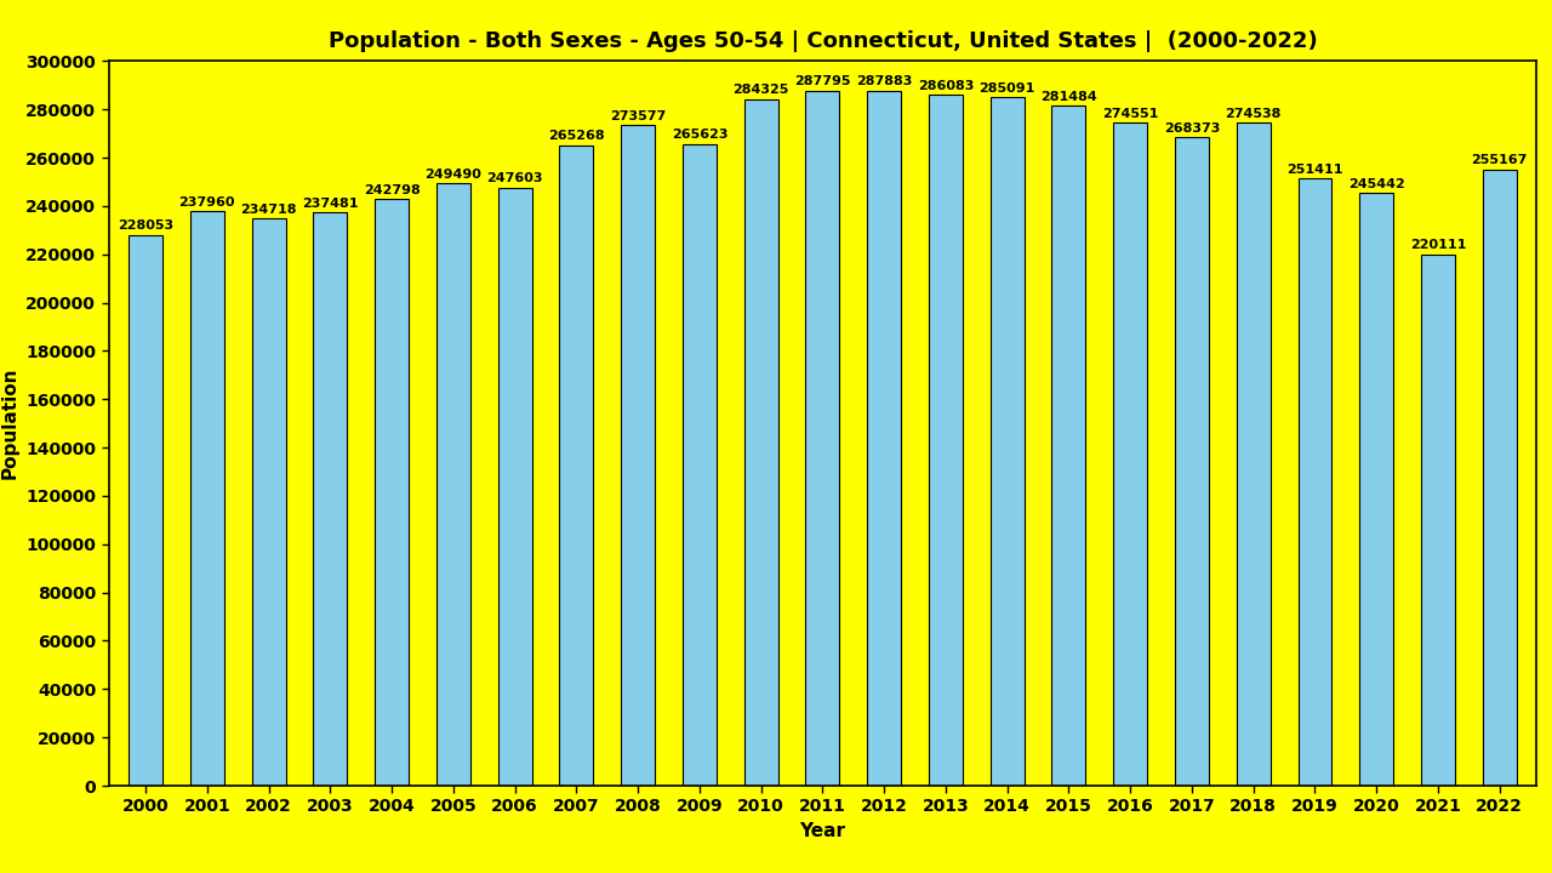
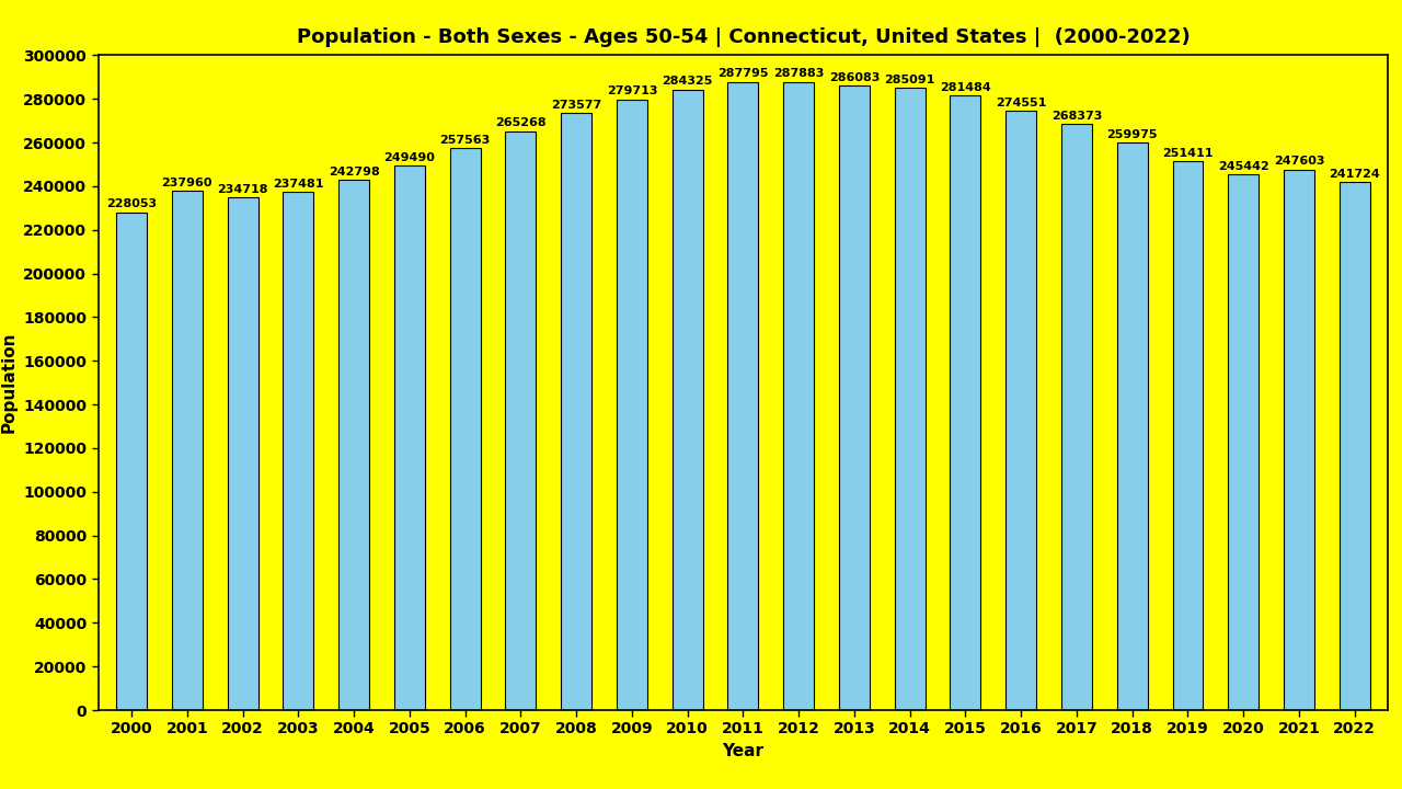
2006: 247603 -> 257563
2009: 265623 -> 279713
2018: 274538 -> 259975
2021: 220111 -> 247603
2022: 255167 -> 241724
